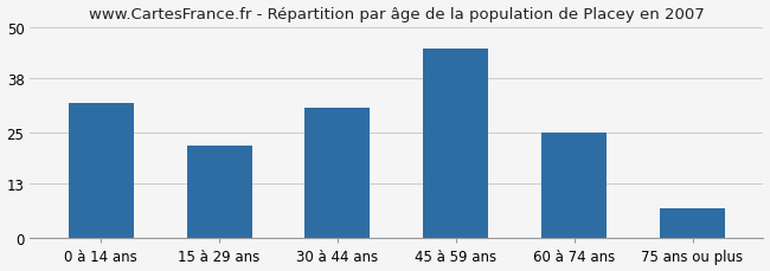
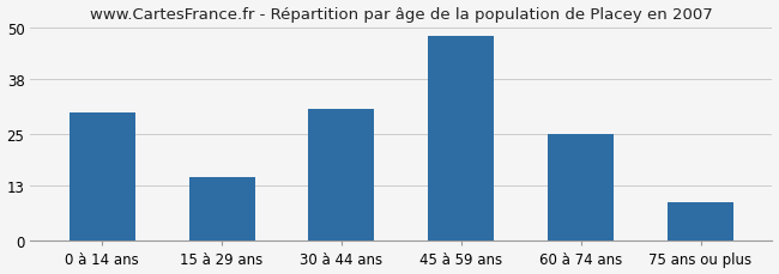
0 à 14 ans: 32 -> 30
15 à 29 ans: 22 -> 15
45 à 59 ans: 45 -> 48
75 ans ou plus: 7 -> 9
